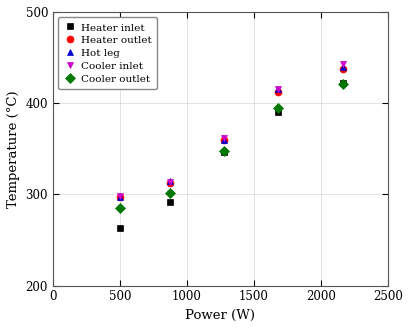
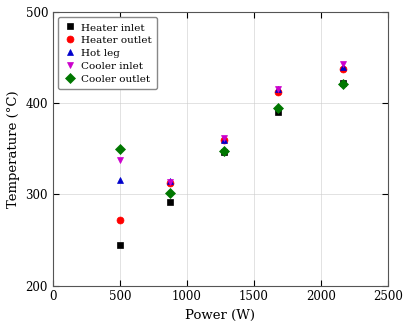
Heater inlet/500: 263 -> 244
Heater outlet/500: 297 -> 272
Hot leg/500: 297 -> 316
Cooler inlet/500: 298 -> 338
Cooler outlet/500: 285 -> 350
